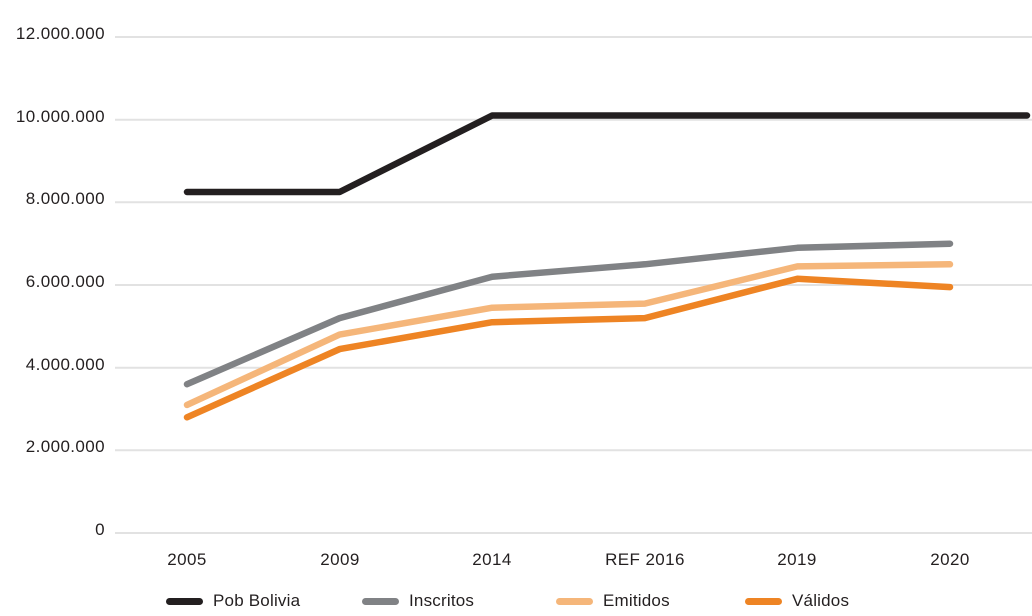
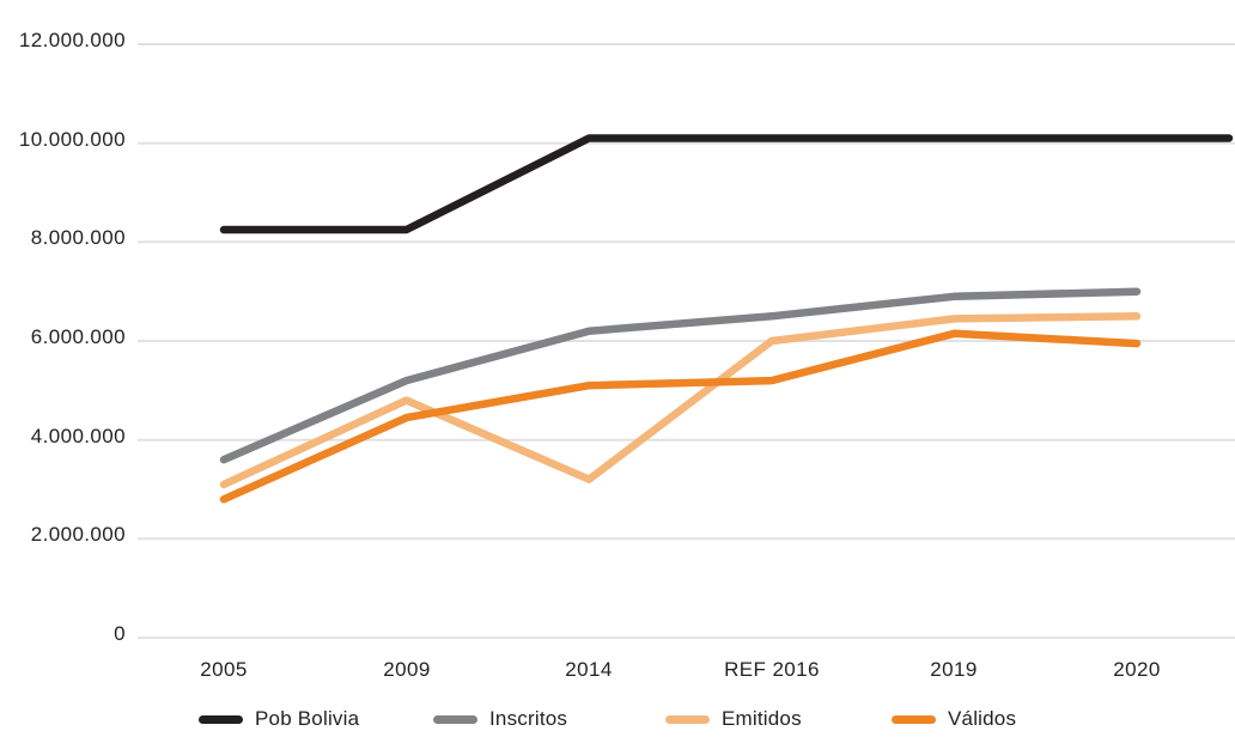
Emitidos/2014: 5400000 -> 3200000
Emitidos/REF 2016: 5600000 -> 6000000
